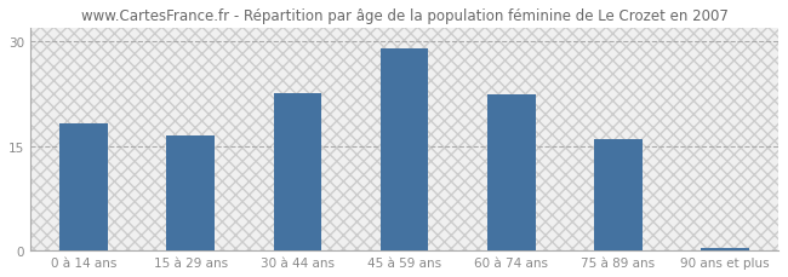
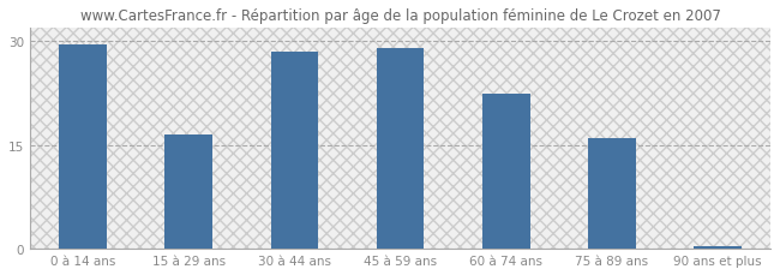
0 à 14 ans: 18.2 -> 29.5
30 à 44 ans: 22.6 -> 28.5
